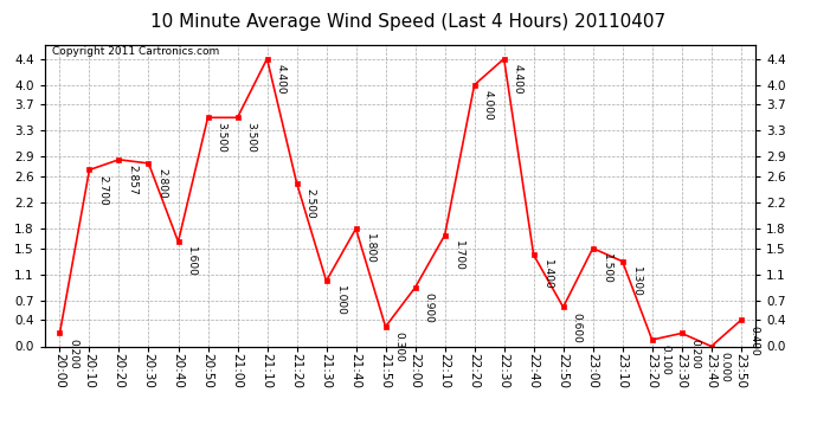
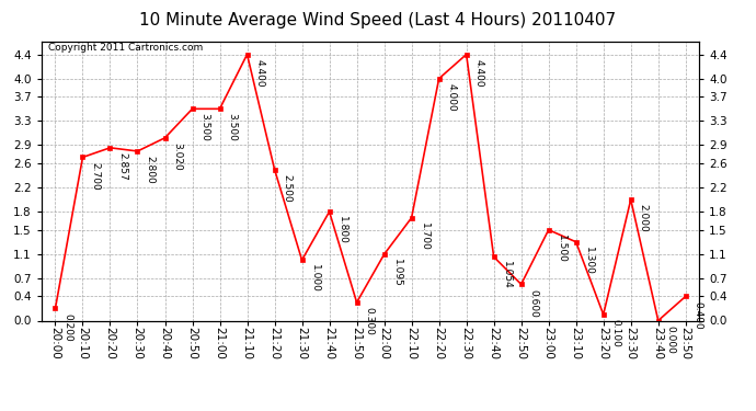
20:40: 1.600 -> 3.020
22:00: 0.900 -> 1.095
22:40: 1.400 -> 1.054
23:30: 0.200 -> 2.000
